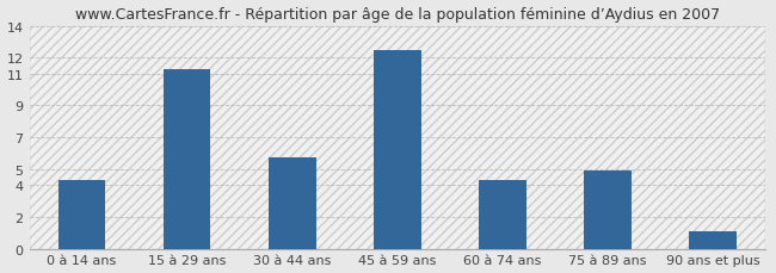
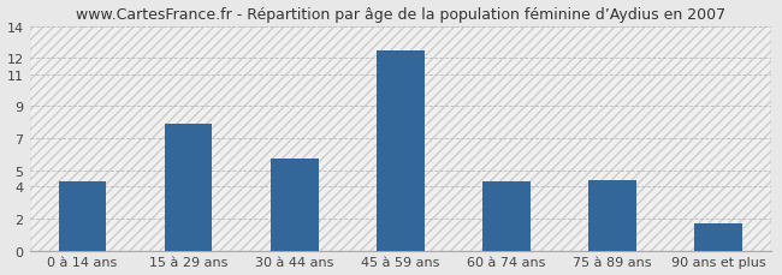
15 à 29 ans: 11.3 -> 7.9
75 à 89 ans: 4.9 -> 4.4
90 ans et plus: 1.1 -> 1.7
